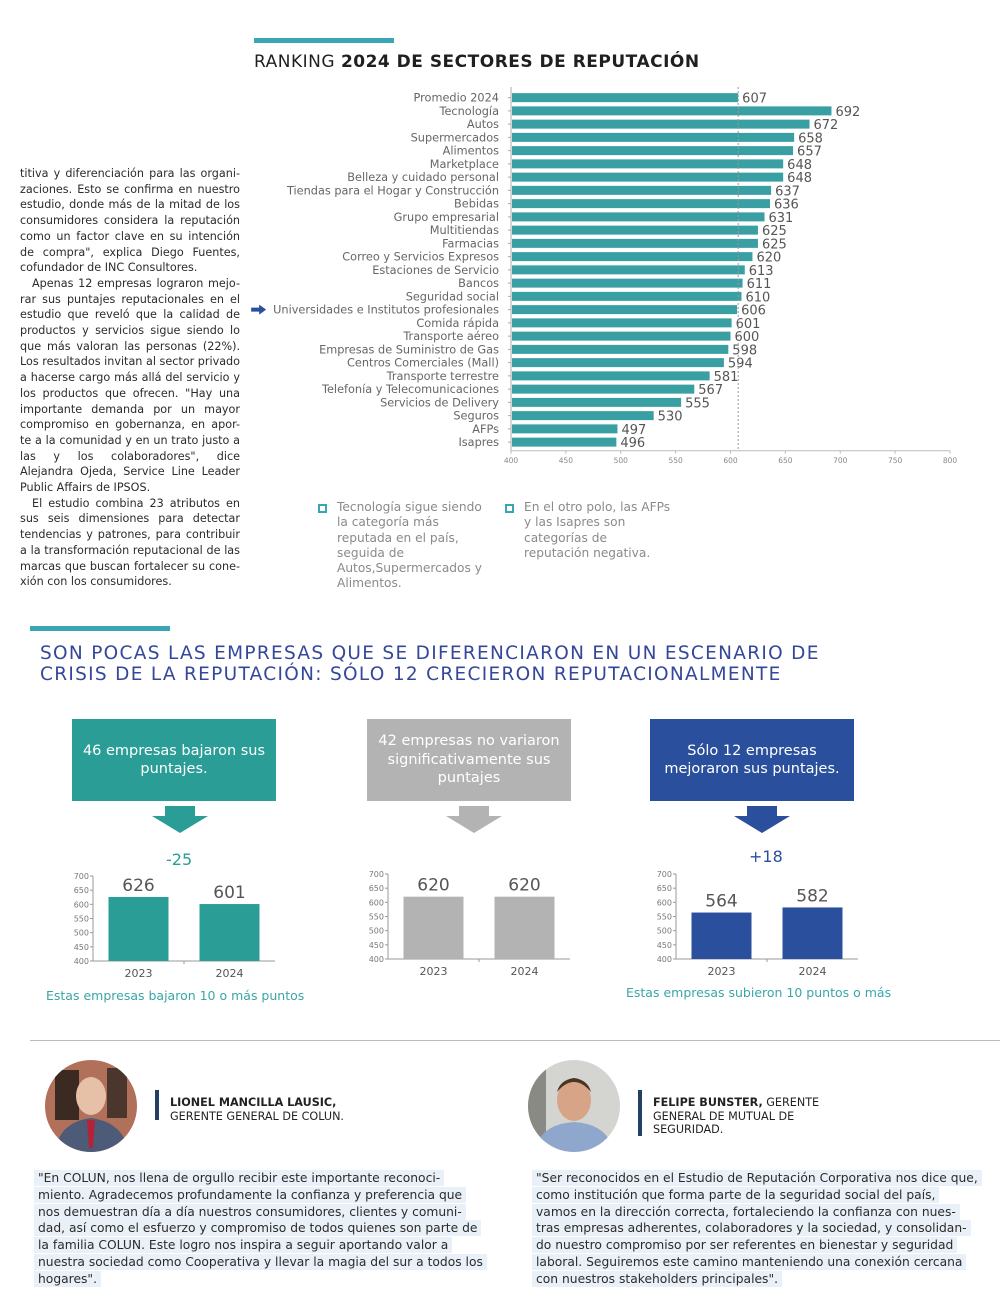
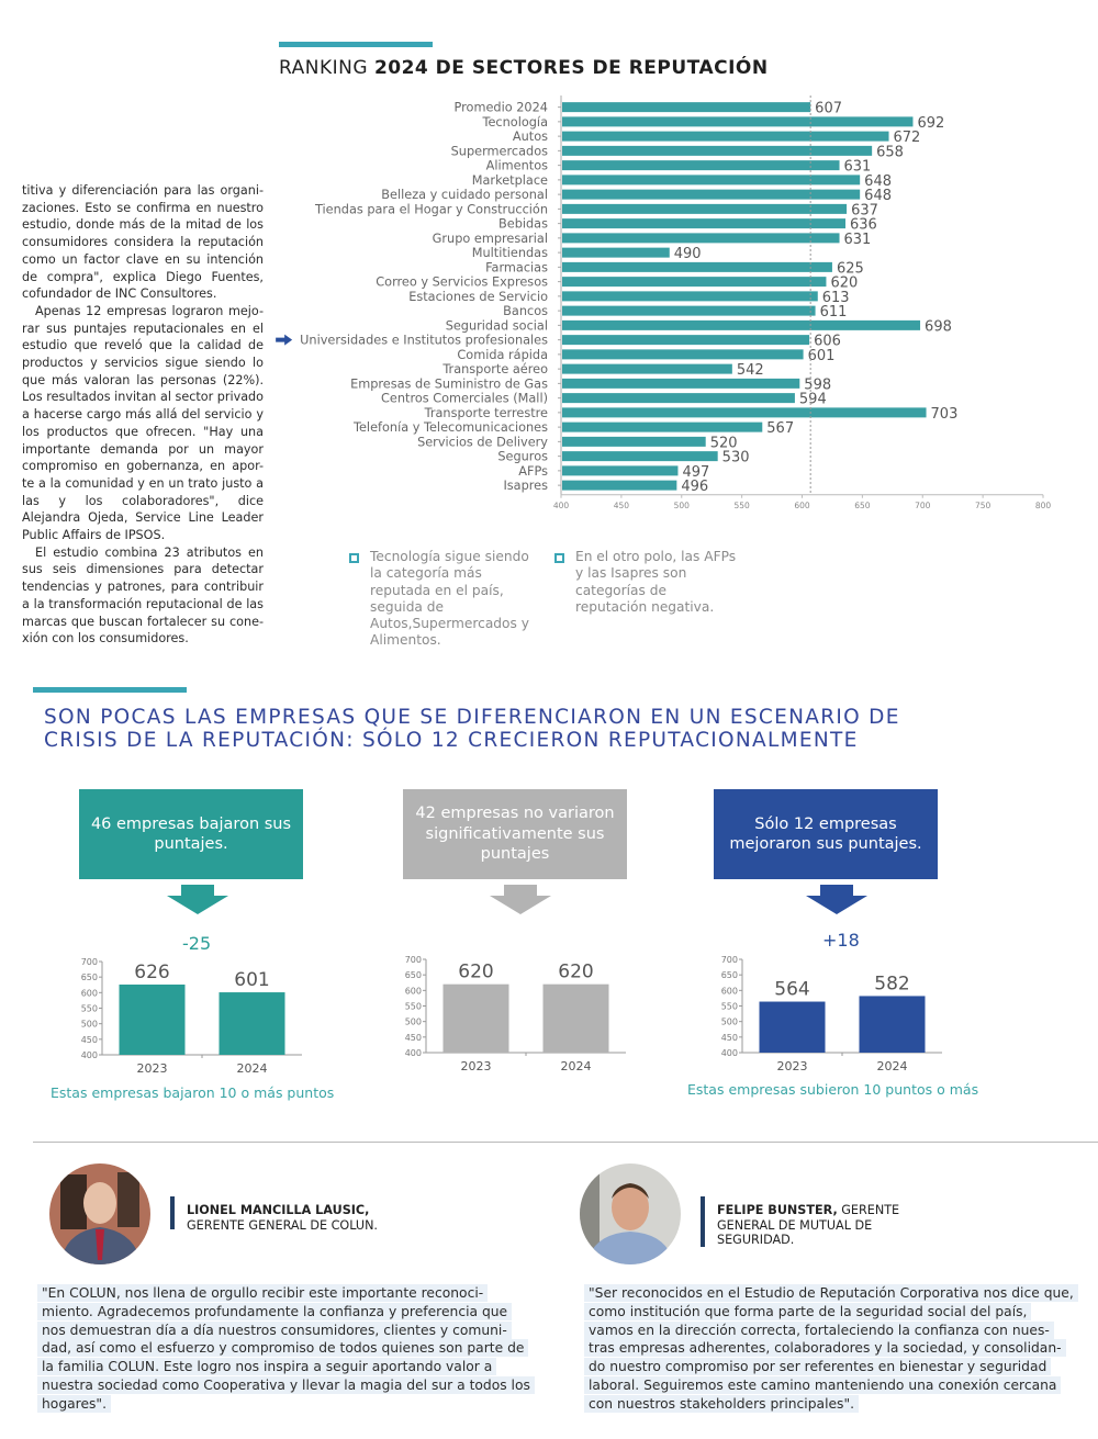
RANKING 2024 DE SECTORES DE REPUTACIÓN/Alimentos: 657 -> 631
RANKING 2024 DE SECTORES DE REPUTACIÓN/Multitiendas: 625 -> 490
RANKING 2024 DE SECTORES DE REPUTACIÓN/Seguridad social: 610 -> 698
RANKING 2024 DE SECTORES DE REPUTACIÓN/Transporte aéreo: 600 -> 542
RANKING 2024 DE SECTORES DE REPUTACIÓN/Transporte terrestre: 581 -> 703
RANKING 2024 DE SECTORES DE REPUTACIÓN/Servicios de Delivery: 555 -> 520
